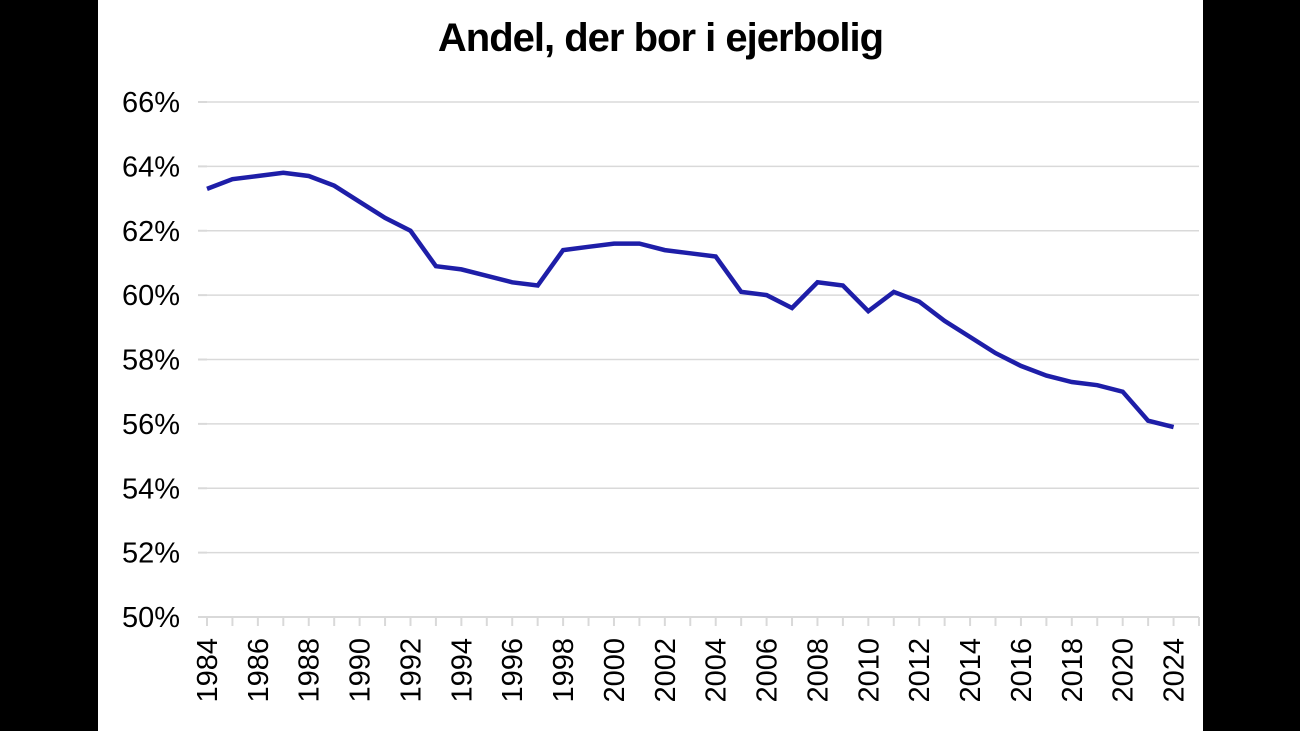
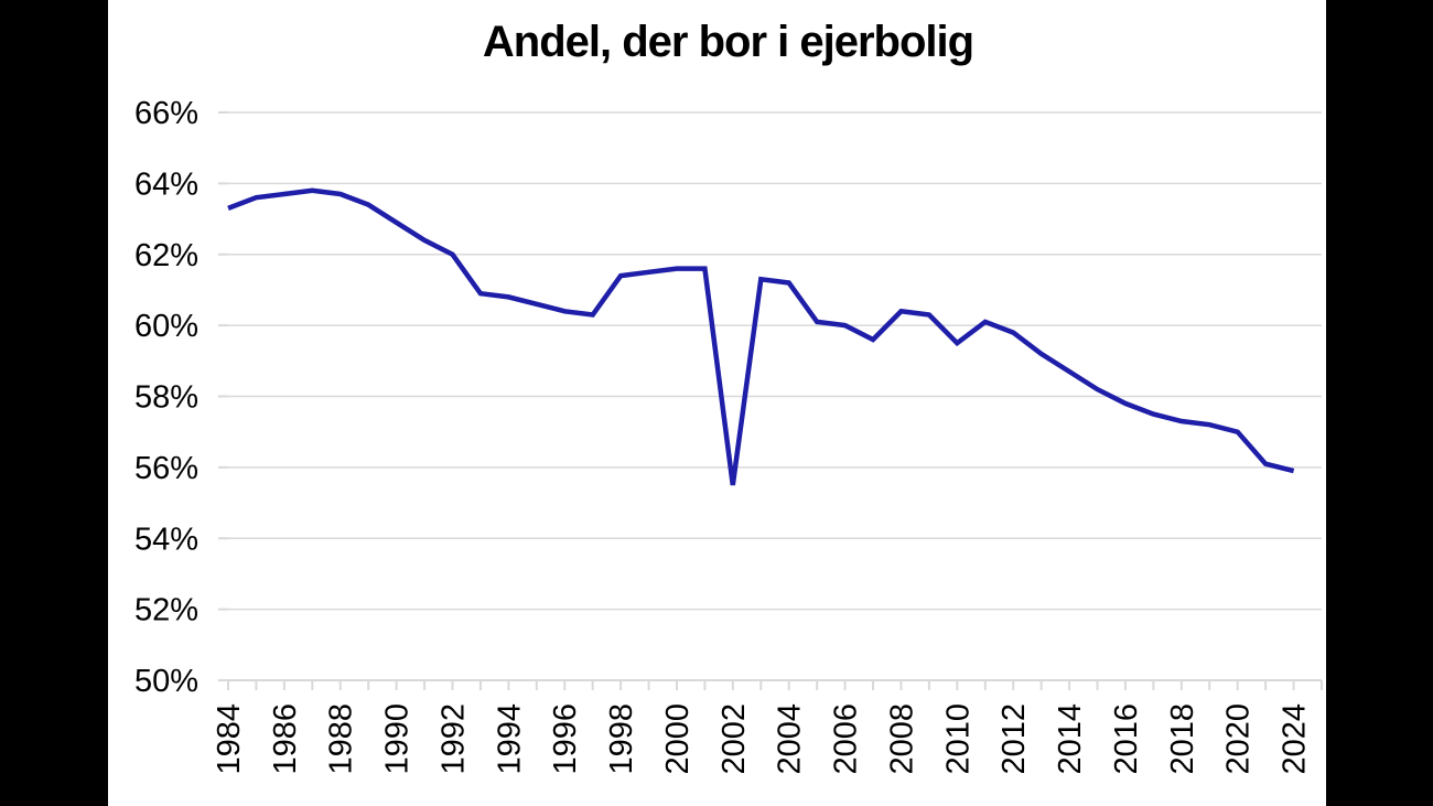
2002: 61.4% -> 55.5%
